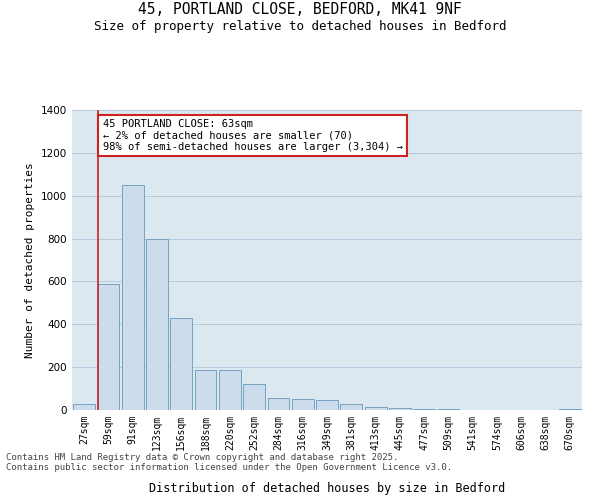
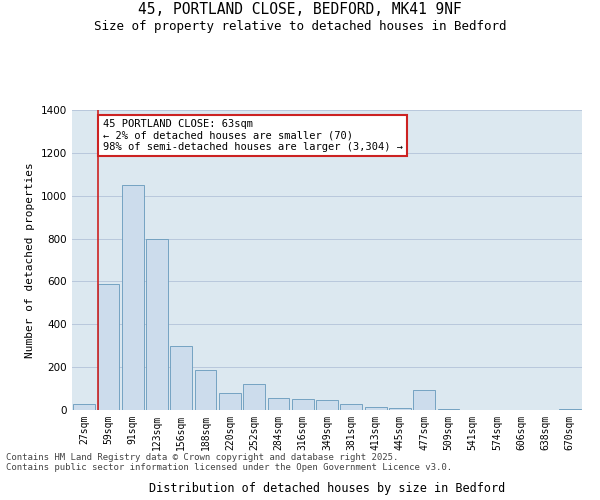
156sqm: 430 -> 300
220sqm: 185 -> 80
477sqm: 5 -> 95
